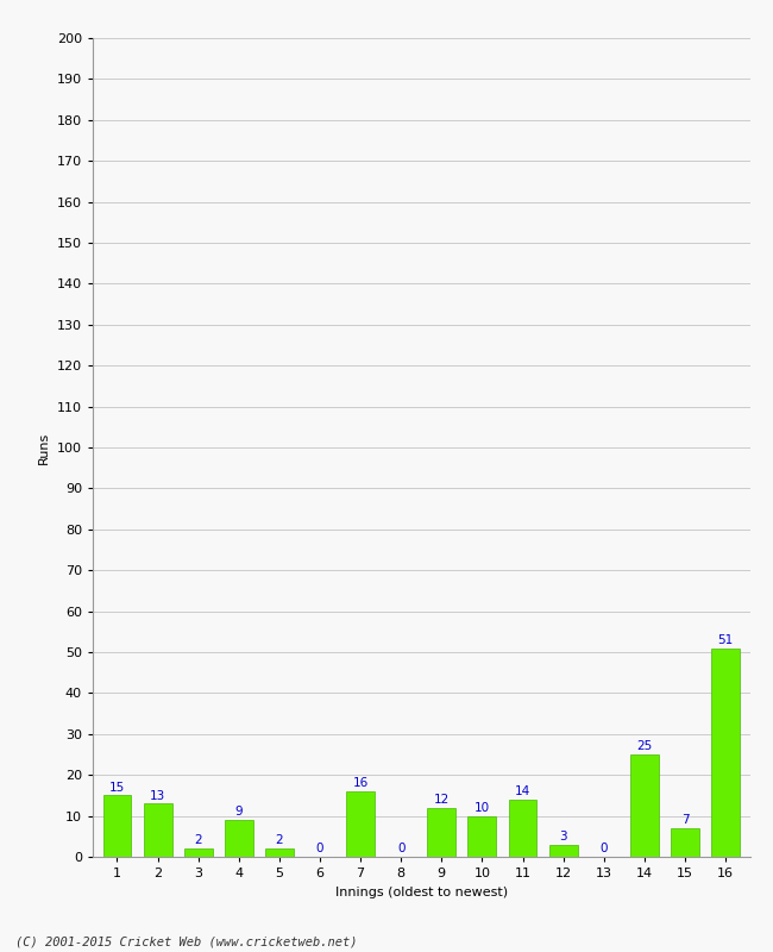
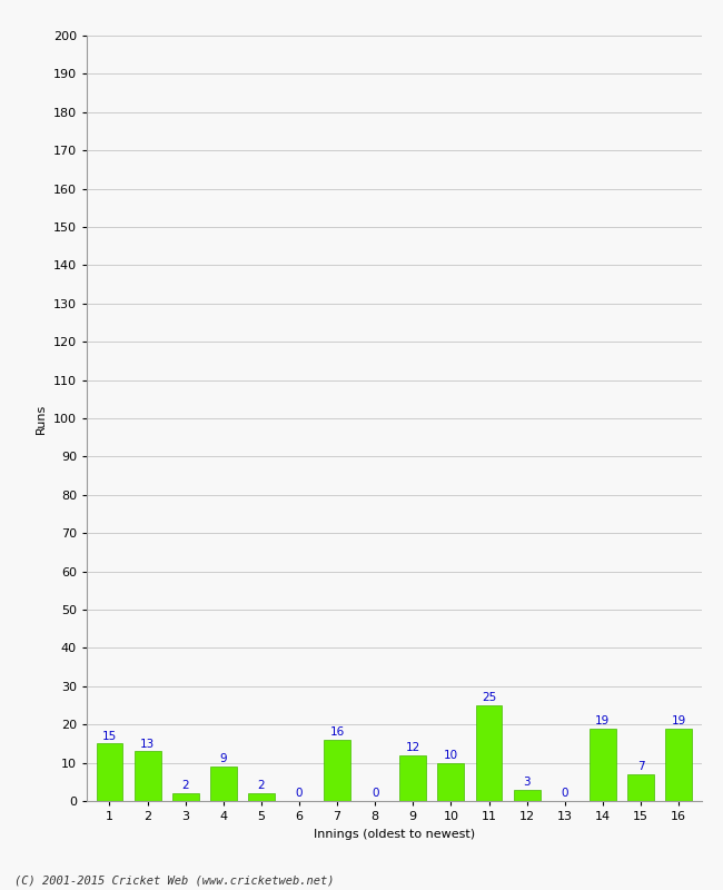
11: 14 -> 25
14: 25 -> 19
16: 51 -> 19
